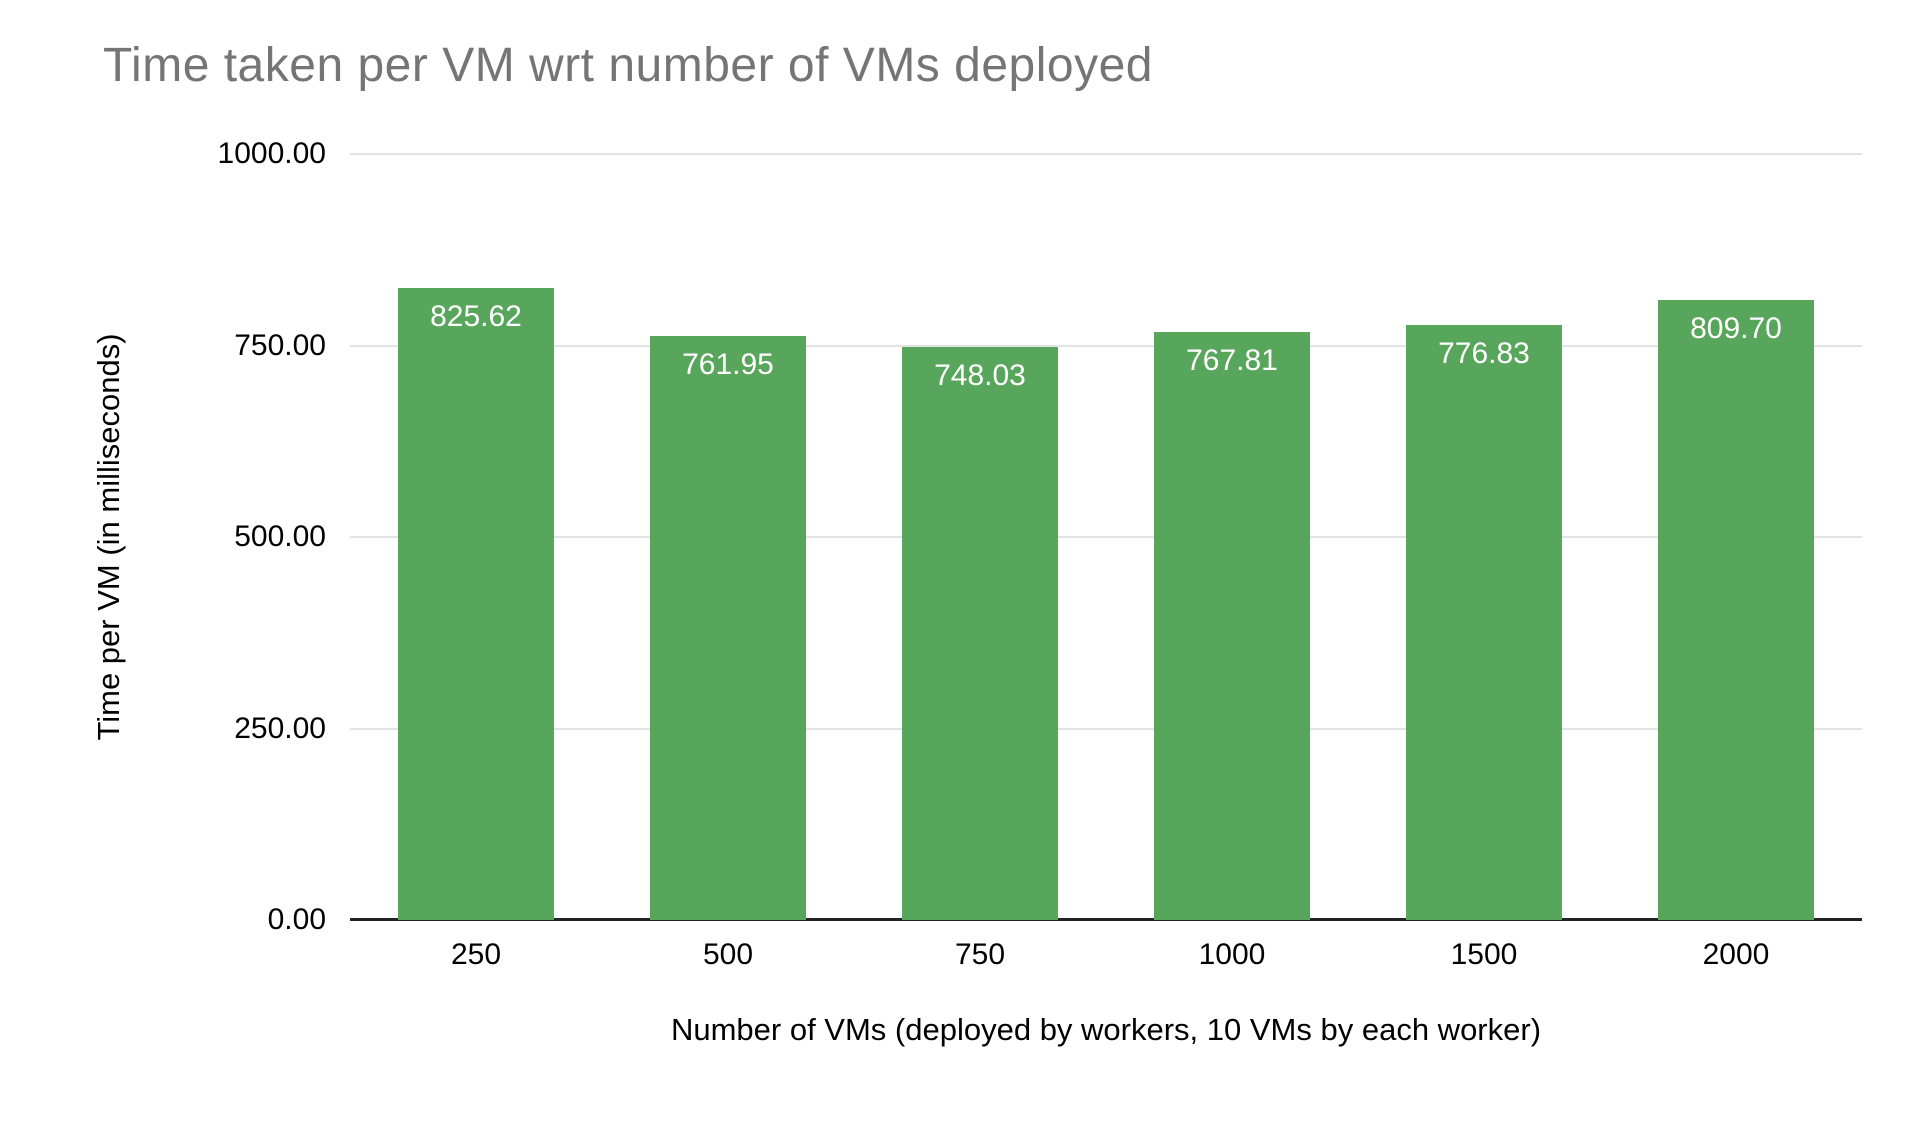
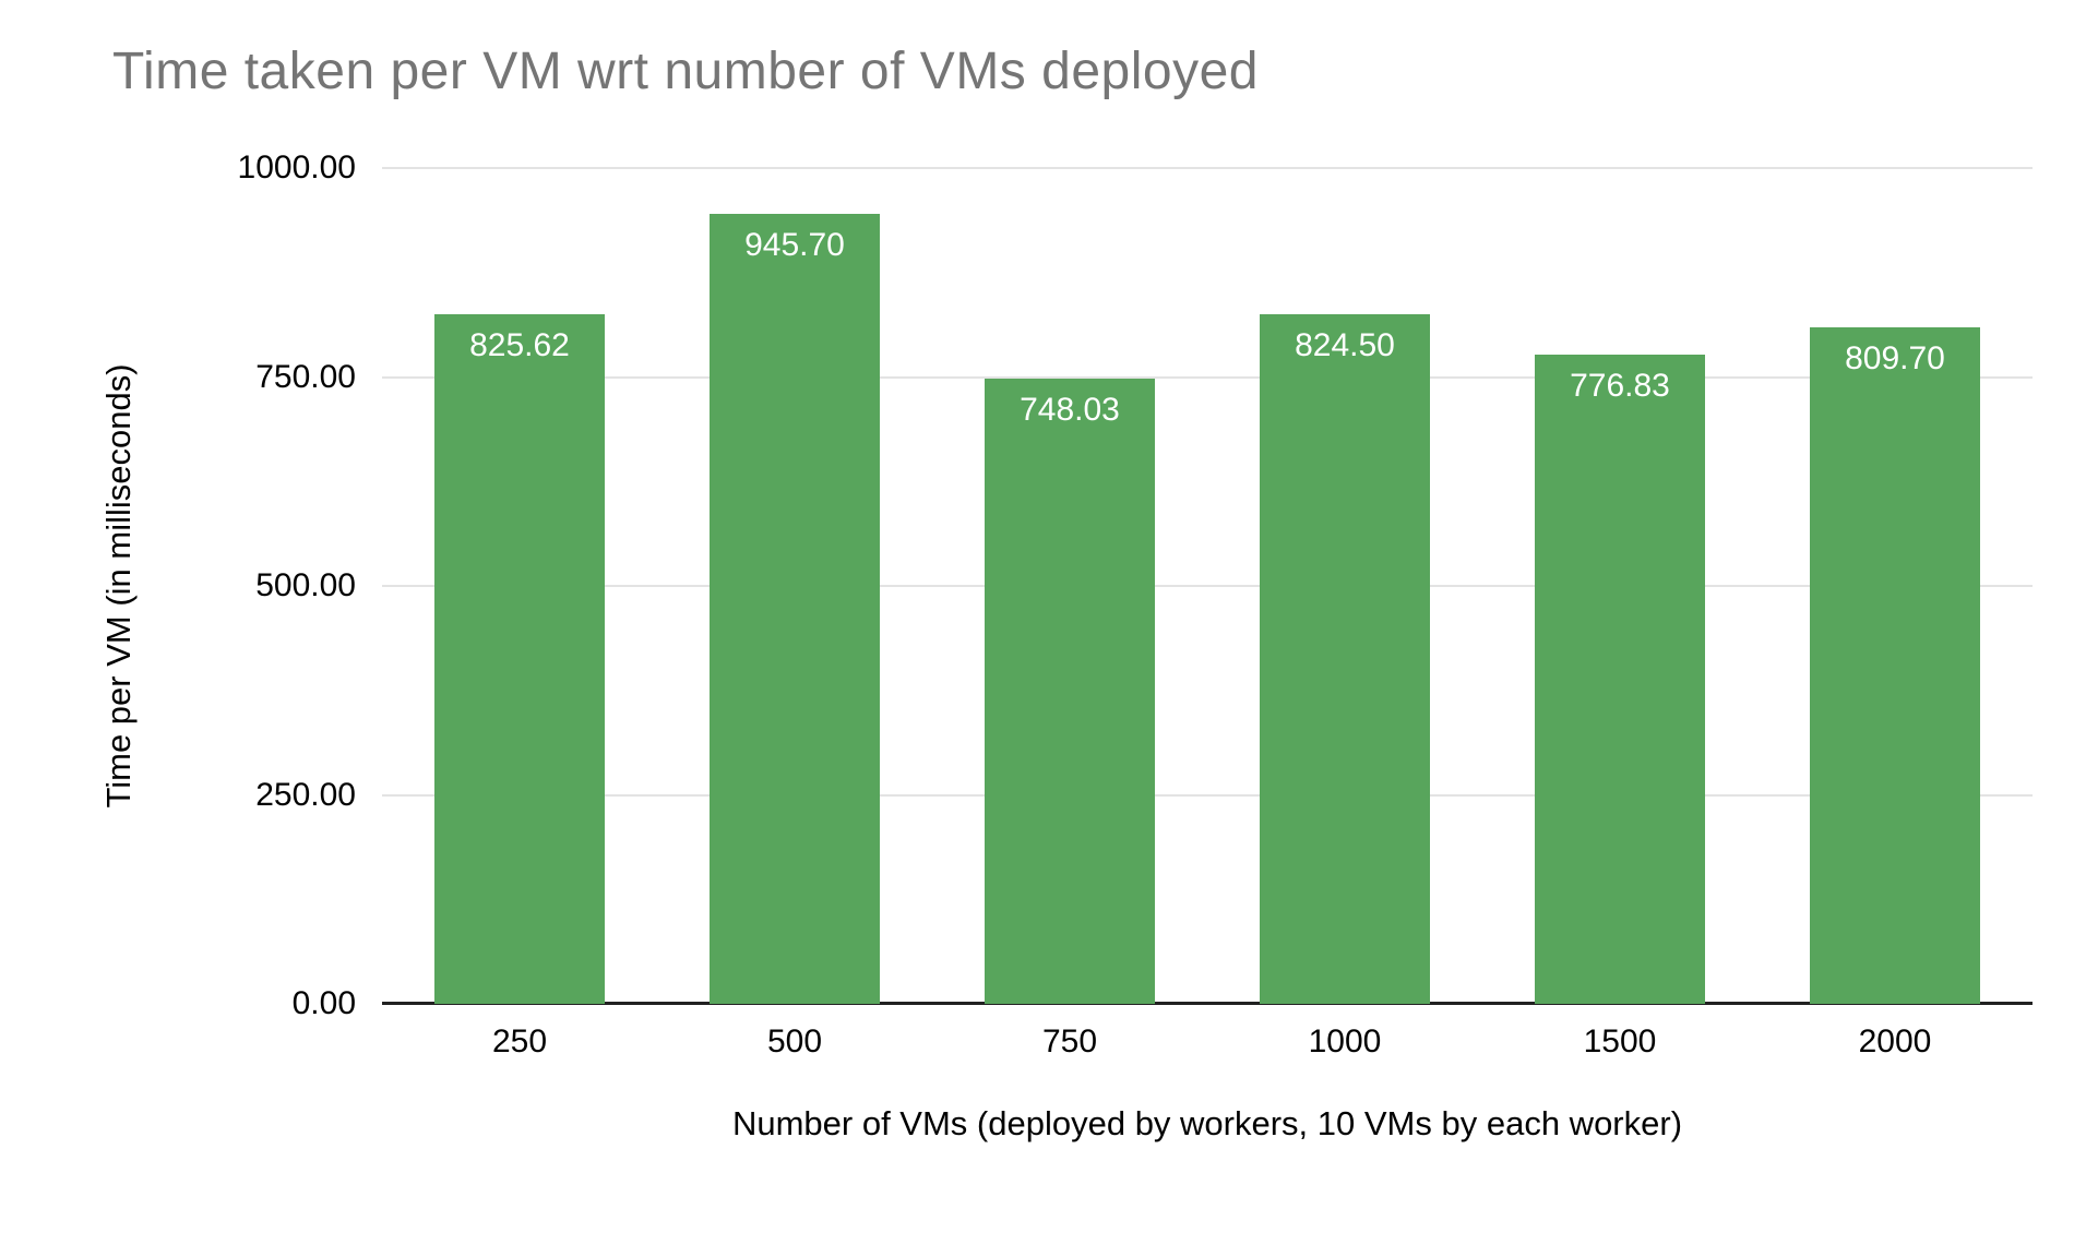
500: 761.95 -> 945.70
1000: 767.81 -> 824.50
